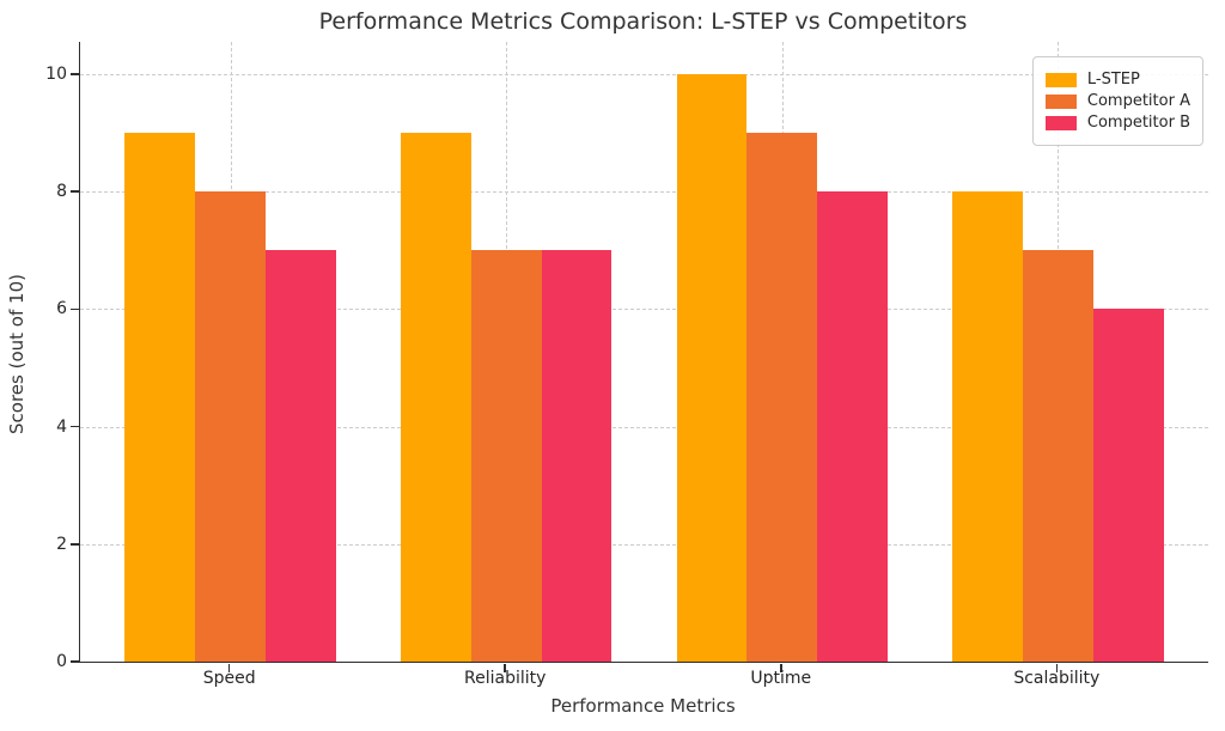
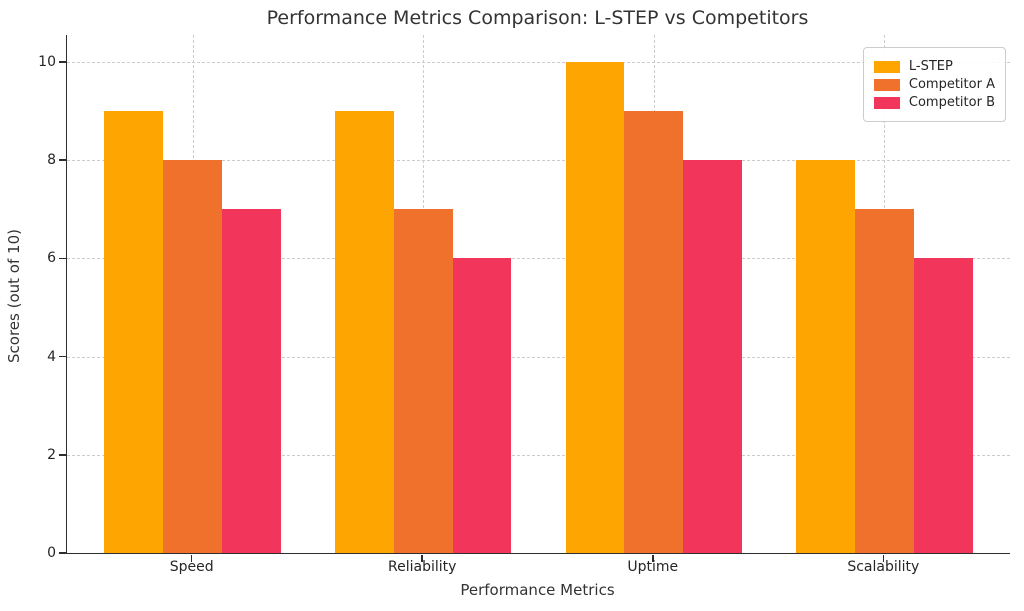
Competitor B/Reliability: 7 -> 6
